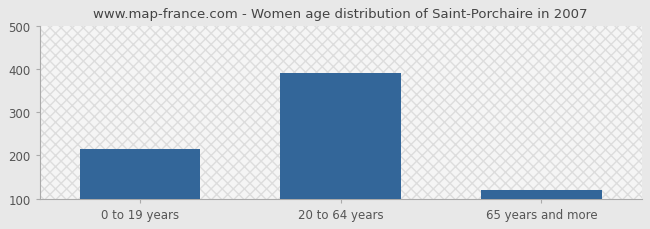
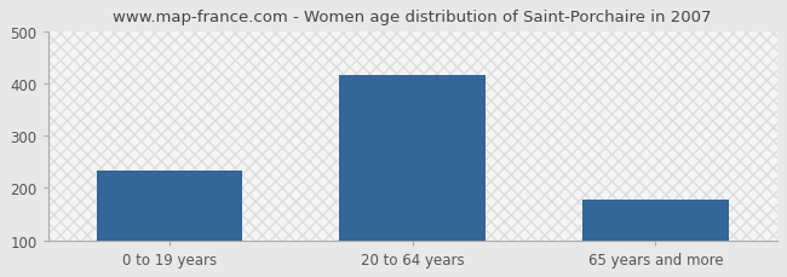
0 to 19 years: 215 -> 233
20 to 64 years: 390 -> 415
65 years and more: 120 -> 177
